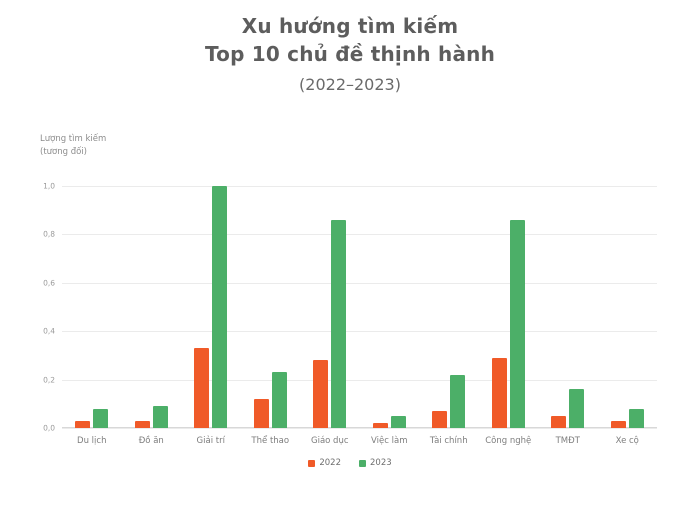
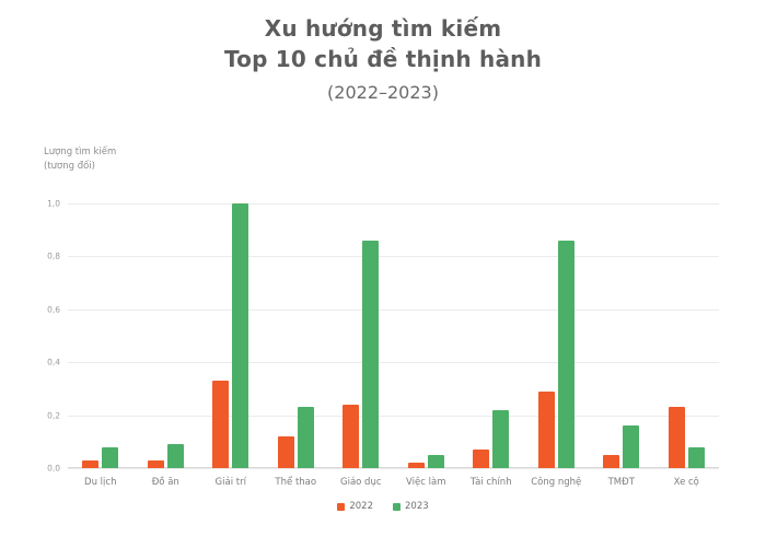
2022/Giáo dục: 0,28 -> 0,24
2022/Xe cộ: 0,03 -> 0,23
